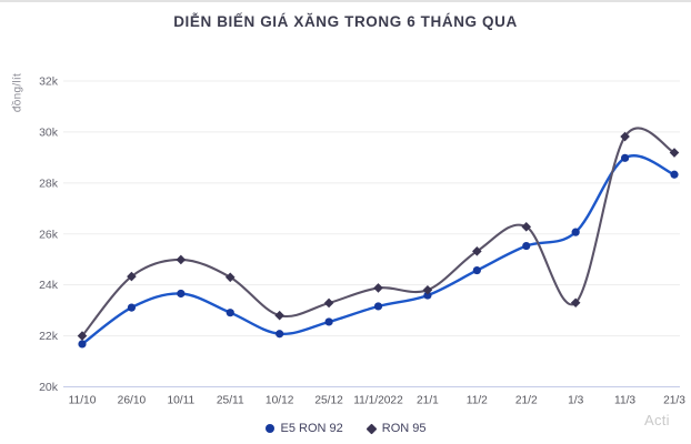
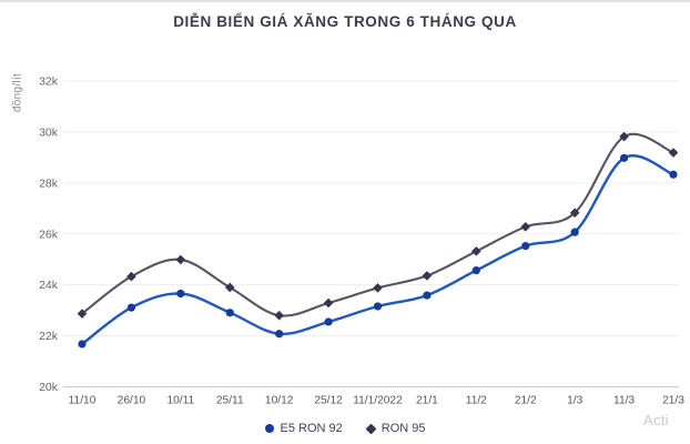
RON 95/11/10: 22.0k -> 22.9k
RON 95/25/11: 24.3k -> 23.9k
RON 95/21/1: 23.8k -> 24.4k
RON 95/1/3: 23.3k -> 26.8k
